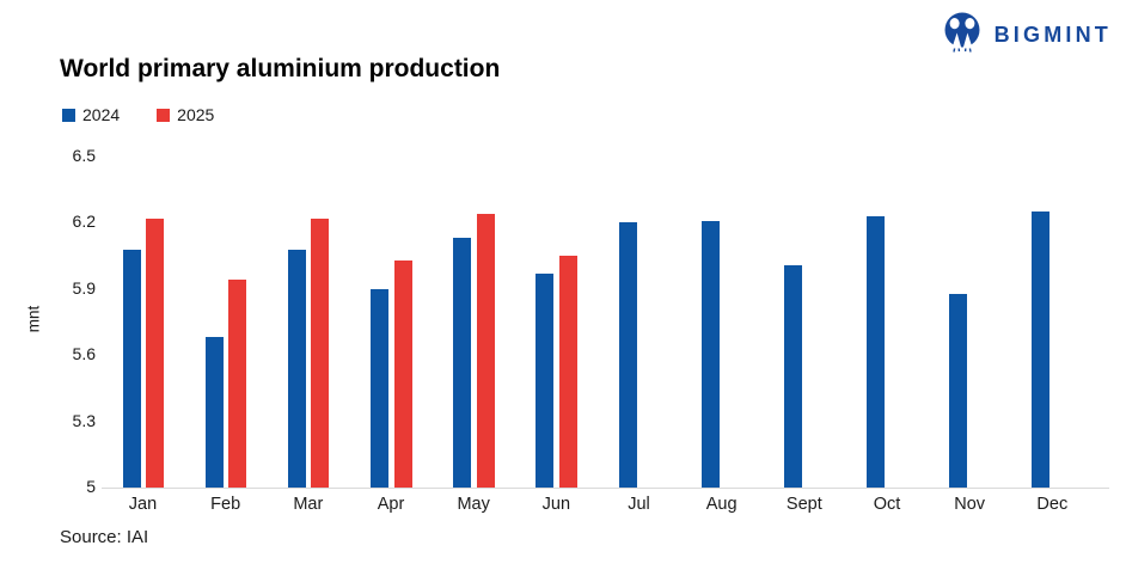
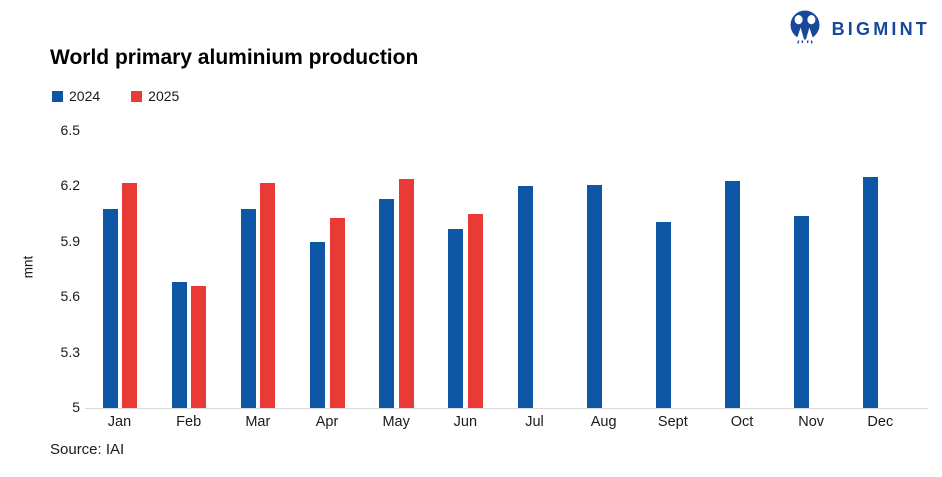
2025/Feb: 5.94 -> 5.66
2024/Nov: 5.88 -> 6.04
